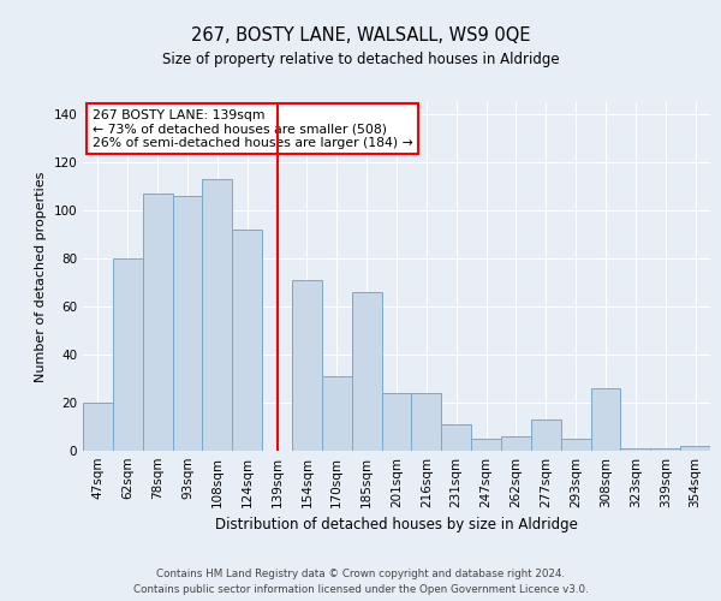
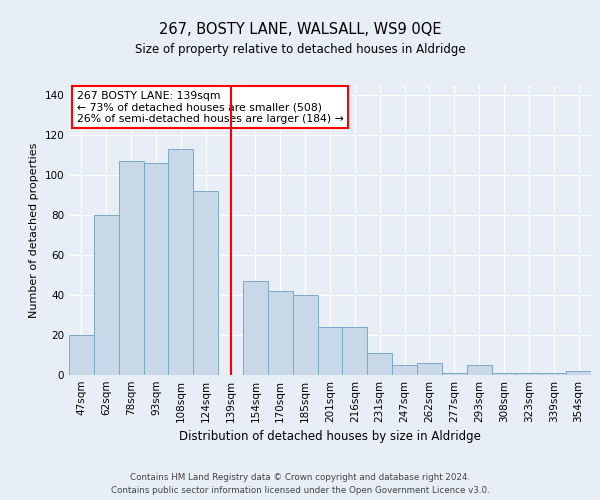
154sqm: 71 -> 47
170sqm: 31 -> 42
185sqm: 66 -> 40
277sqm: 13 -> 1
308sqm: 26 -> 1
